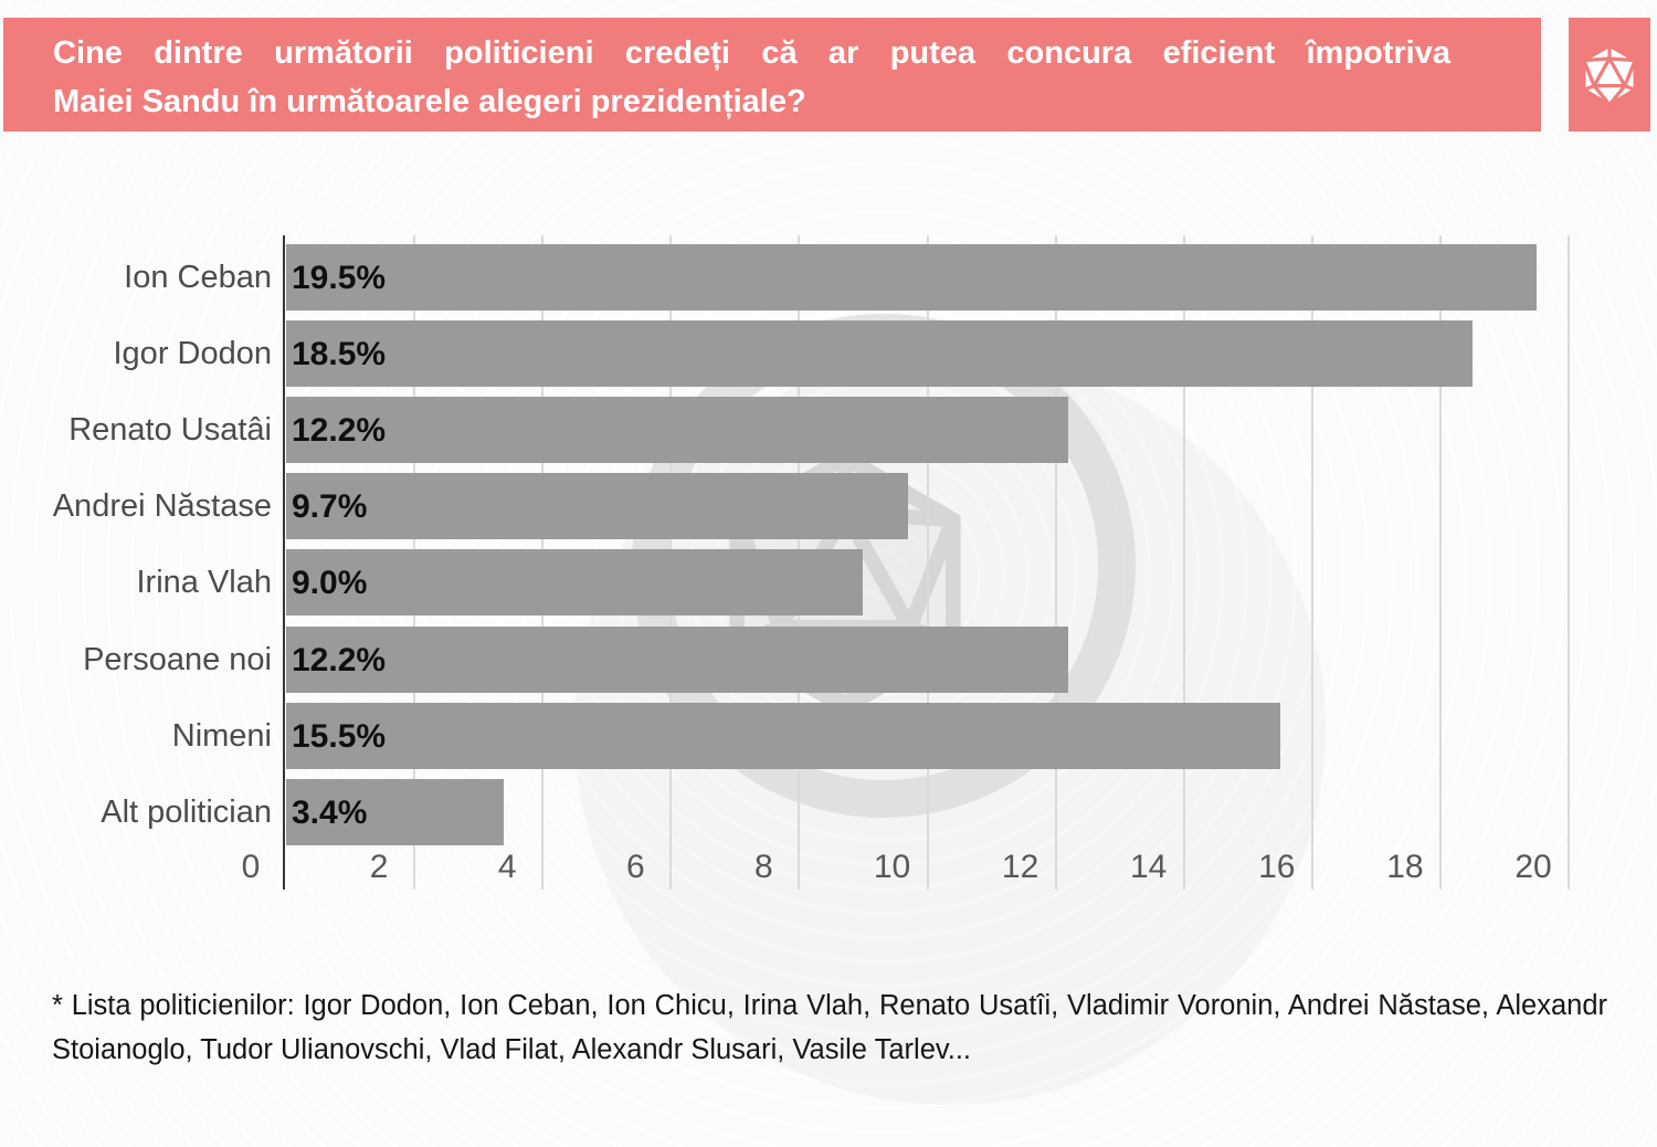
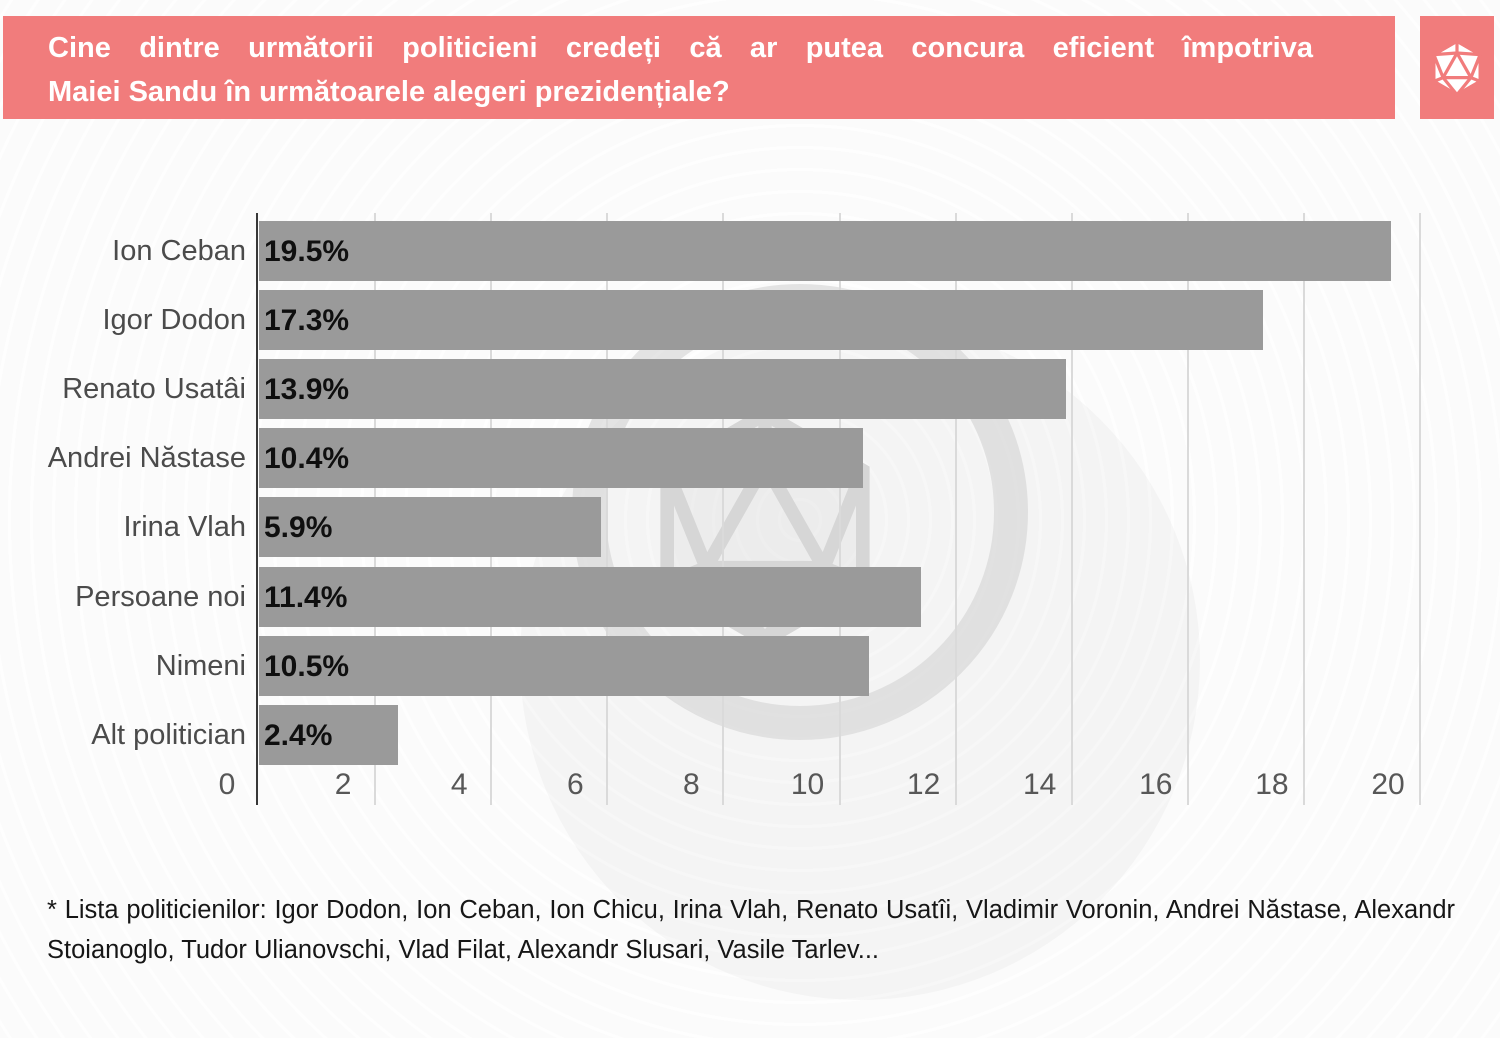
Igor Dodon: 18.5% -> 17.3%
Renato Usatâi: 12.2% -> 13.9%
Andrei Năstase: 9.7% -> 10.4%
Irina Vlah: 9.0% -> 5.9%
Persoane noi: 12.2% -> 11.4%
Nimeni: 15.5% -> 10.5%
Alt politician: 3.4% -> 2.4%
